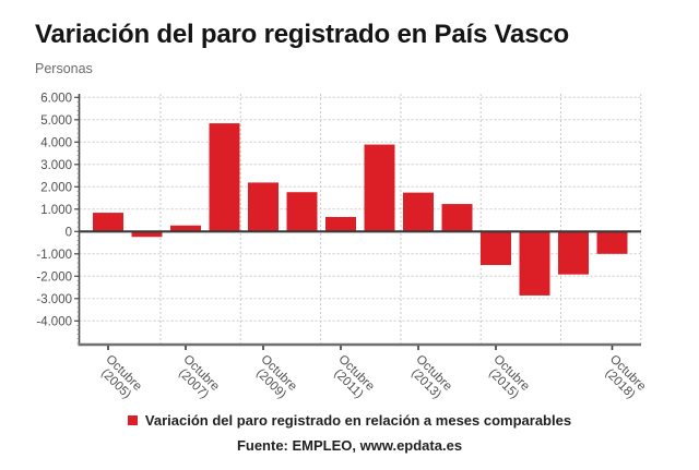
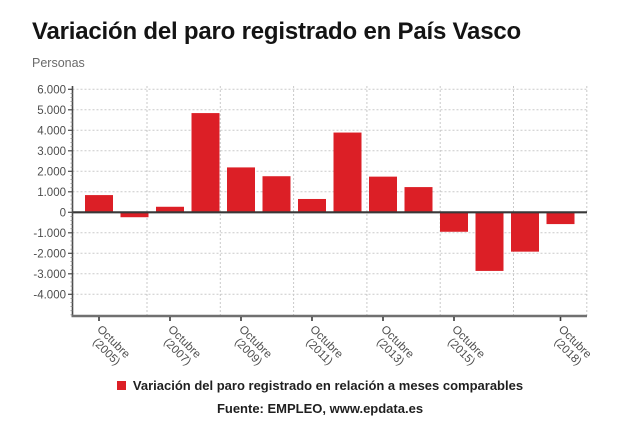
Octubre (2015): -1500 -> -1000
Octubre (2018): -1000 -> -600
